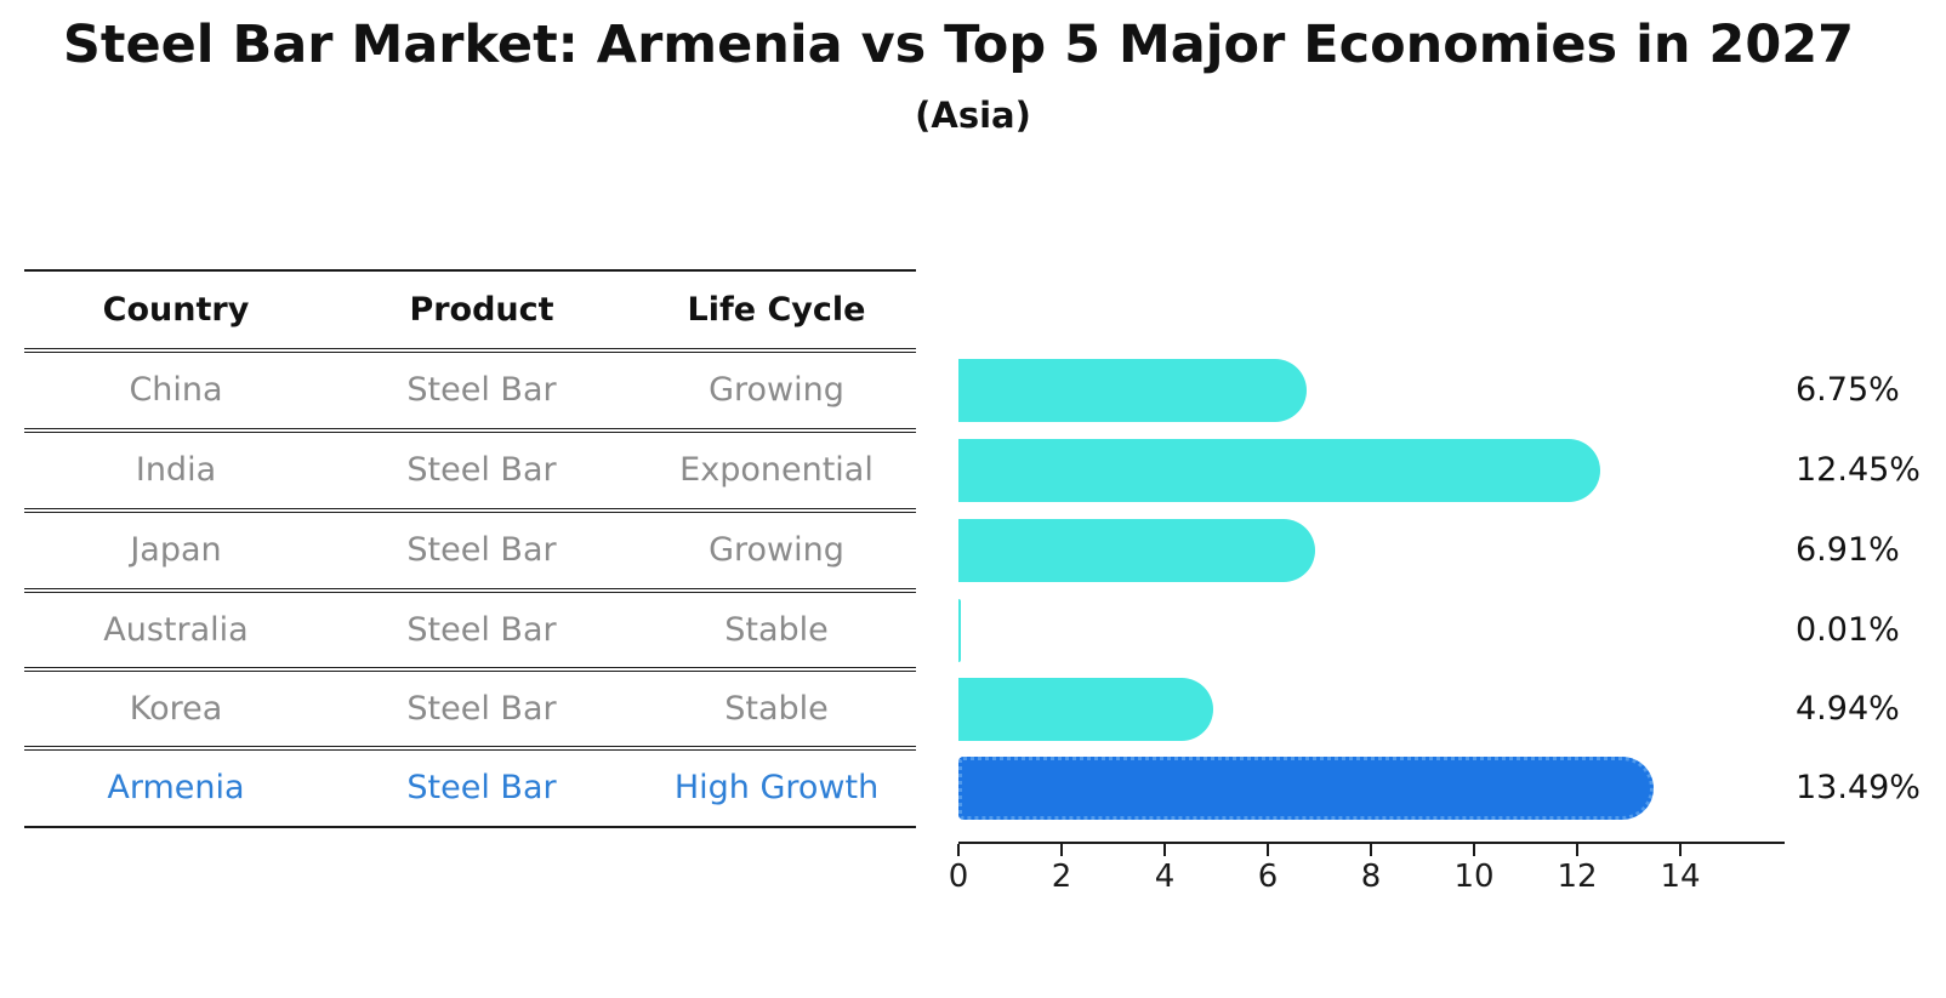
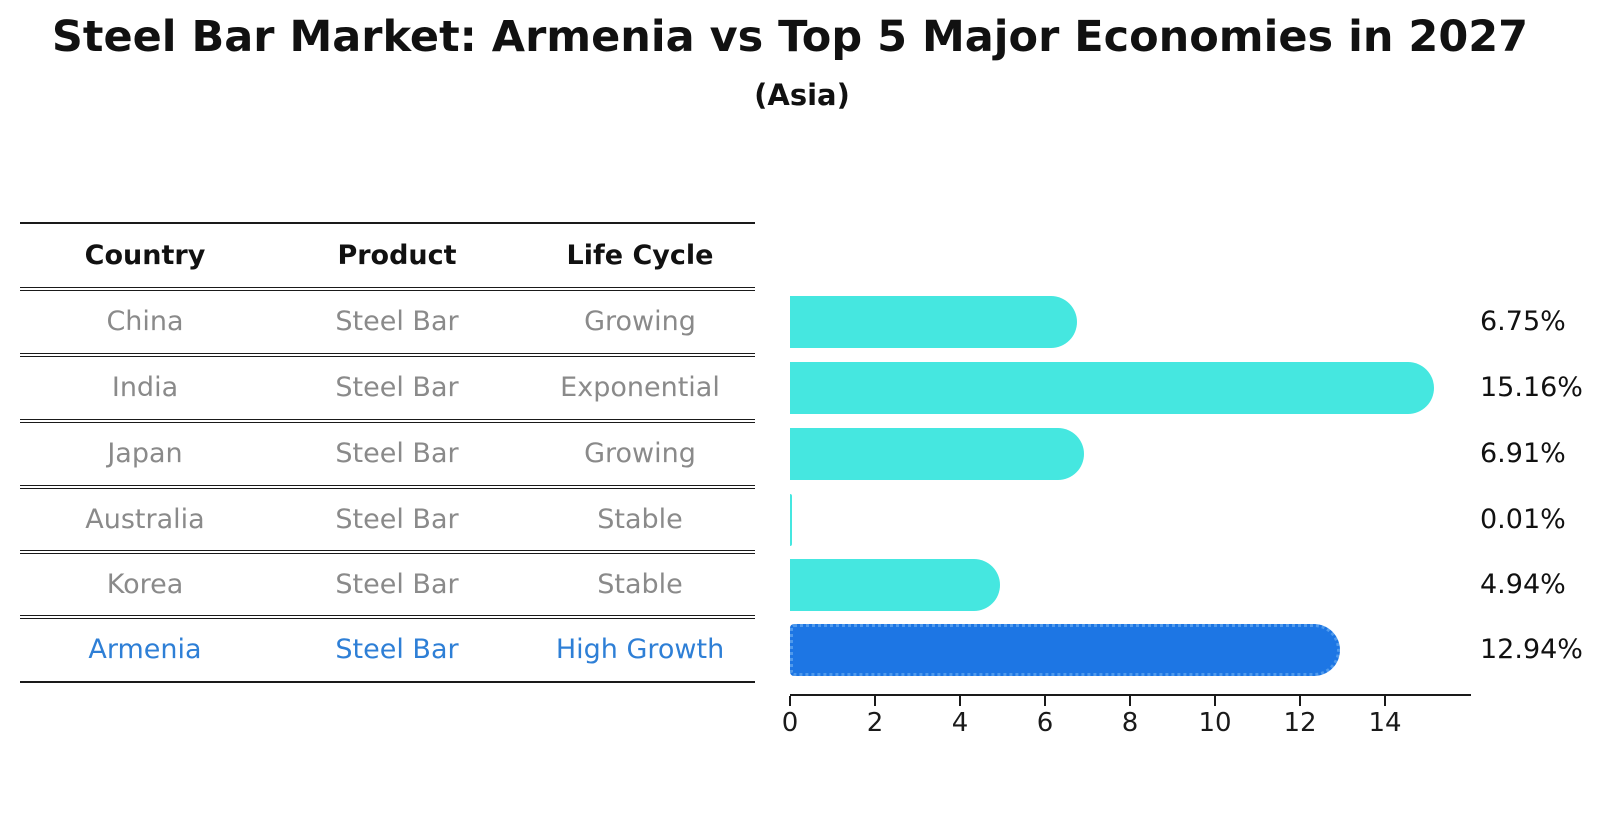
India: 12.45% -> 15.16%
Armenia: 13.49% -> 12.94%
